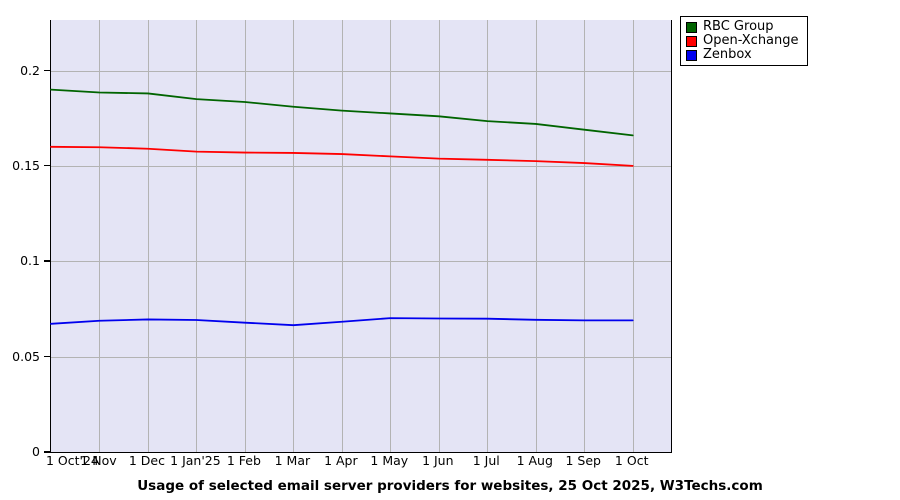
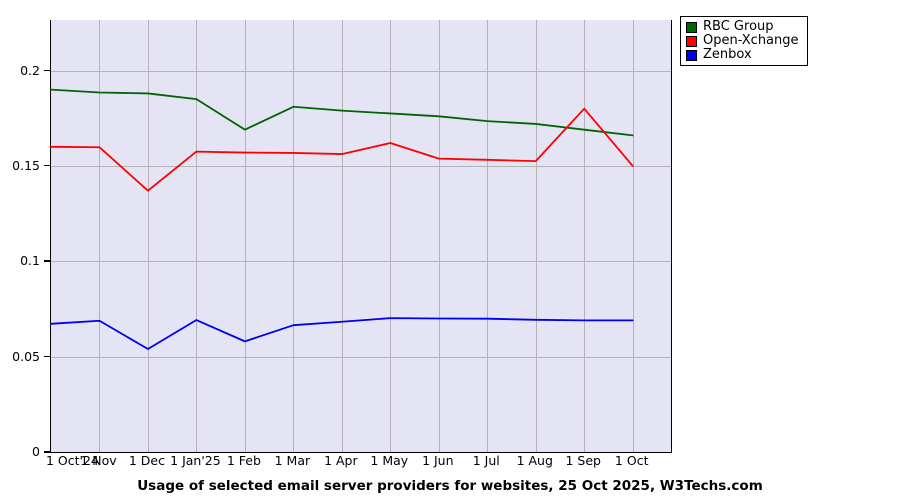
Open-Xchange/1 Dec: 0.159 -> 0.137
Zenbox/1 Dec: 0.070 -> 0.054
RBC Group/1 Feb: 0.183 -> 0.169
Zenbox/1 Feb: 0.068 -> 0.058
Open-Xchange/1 May: 0.155 -> 0.162
Open-Xchange/1 Sep: 0.151 -> 0.180
